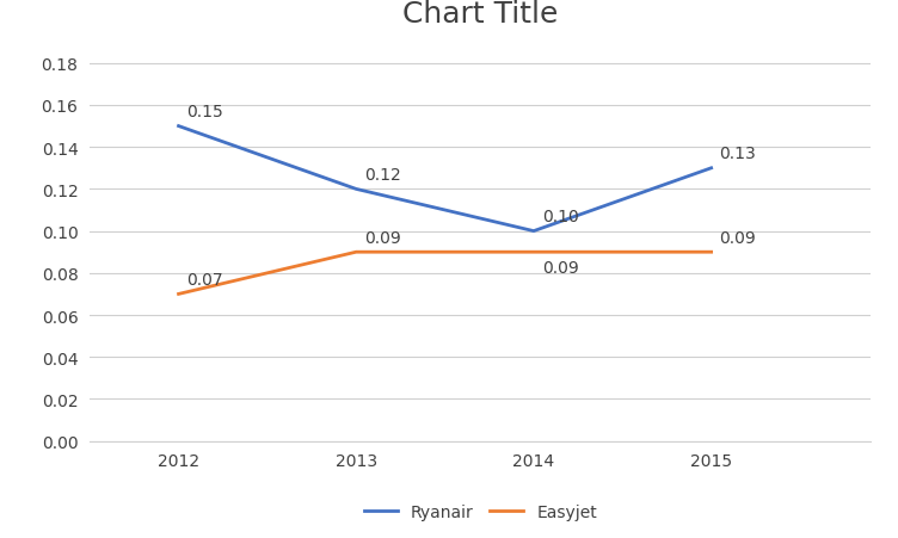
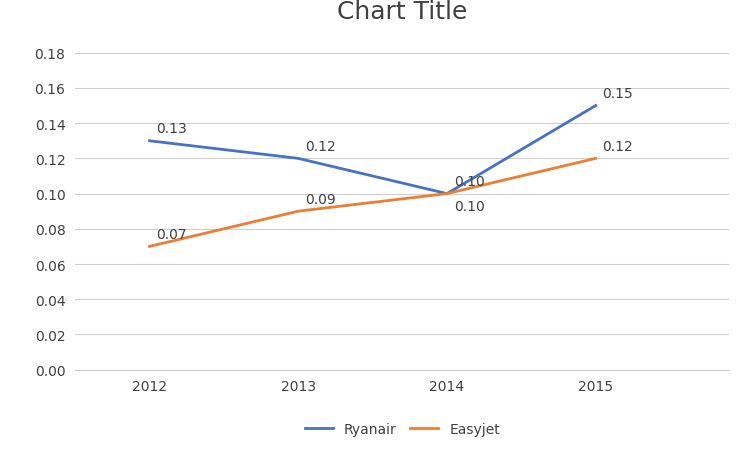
Ryanair/2012: 0.15 -> 0.13
Easyjet/2014: 0.09 -> 0.10
Ryanair/2015: 0.13 -> 0.15
Easyjet/2015: 0.09 -> 0.12
